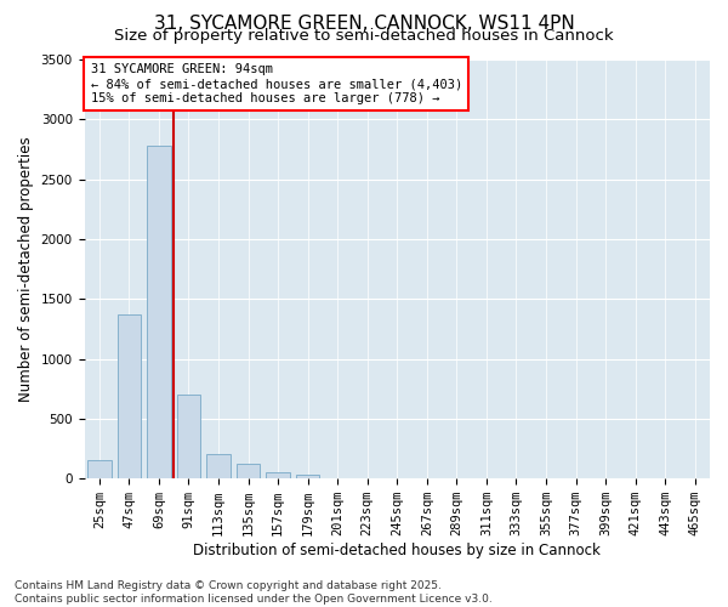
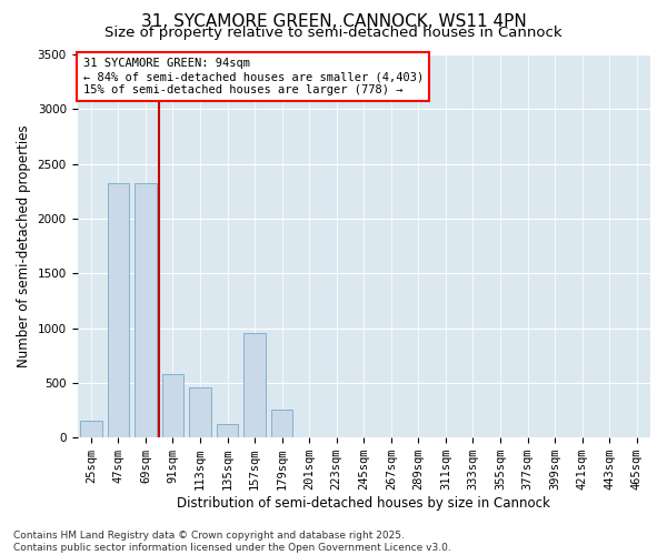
47sqm: 1370 -> 2320
69sqm: 2780 -> 2320
91sqm: 700 -> 580
113sqm: 200 -> 460
157sqm: 50 -> 960
179sqm: 30 -> 260
